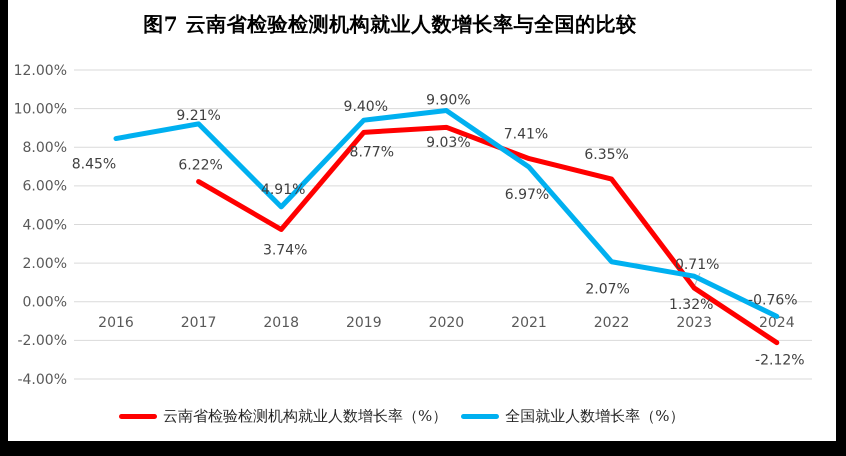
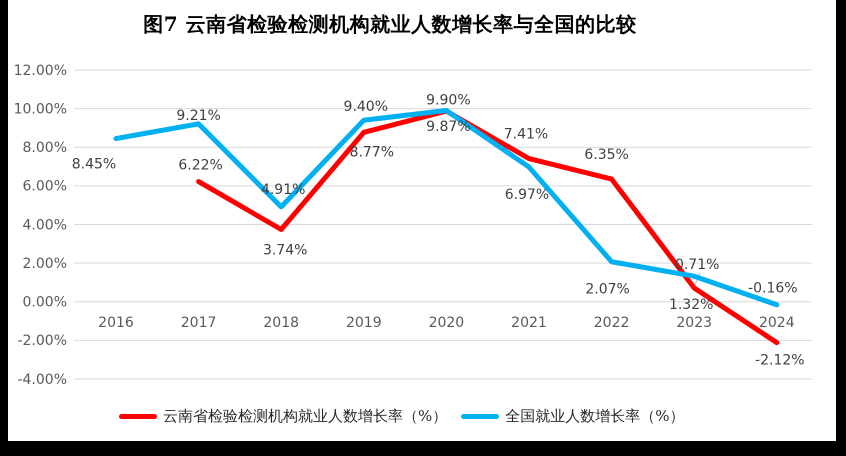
云南省检验检测机构就业人数增长率（%）/2020: 9.03% -> 9.87%
全国就业人数增长率（%）/2024: -0.76% -> -0.16%
